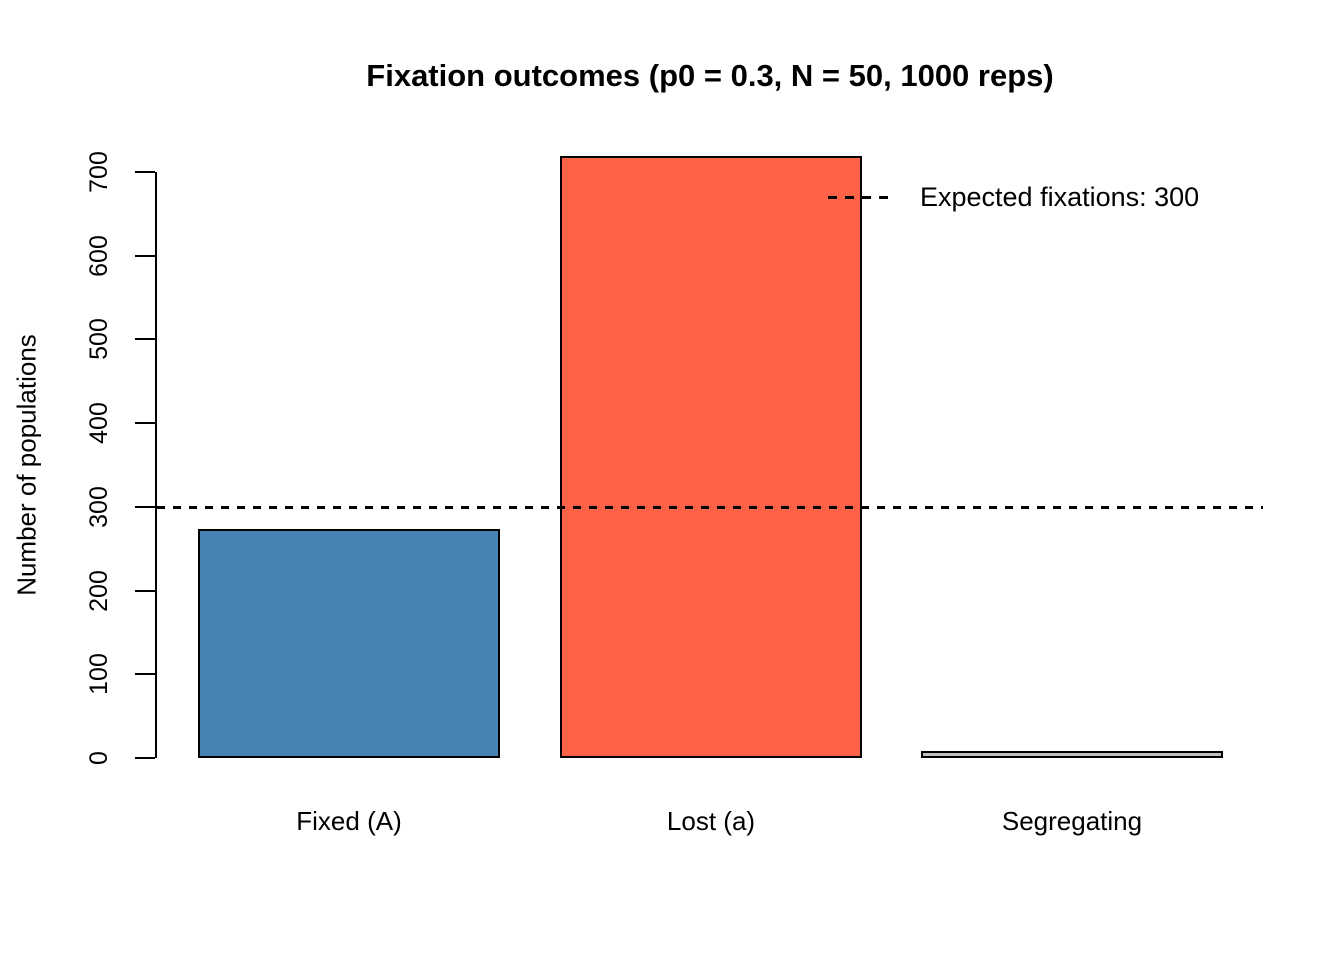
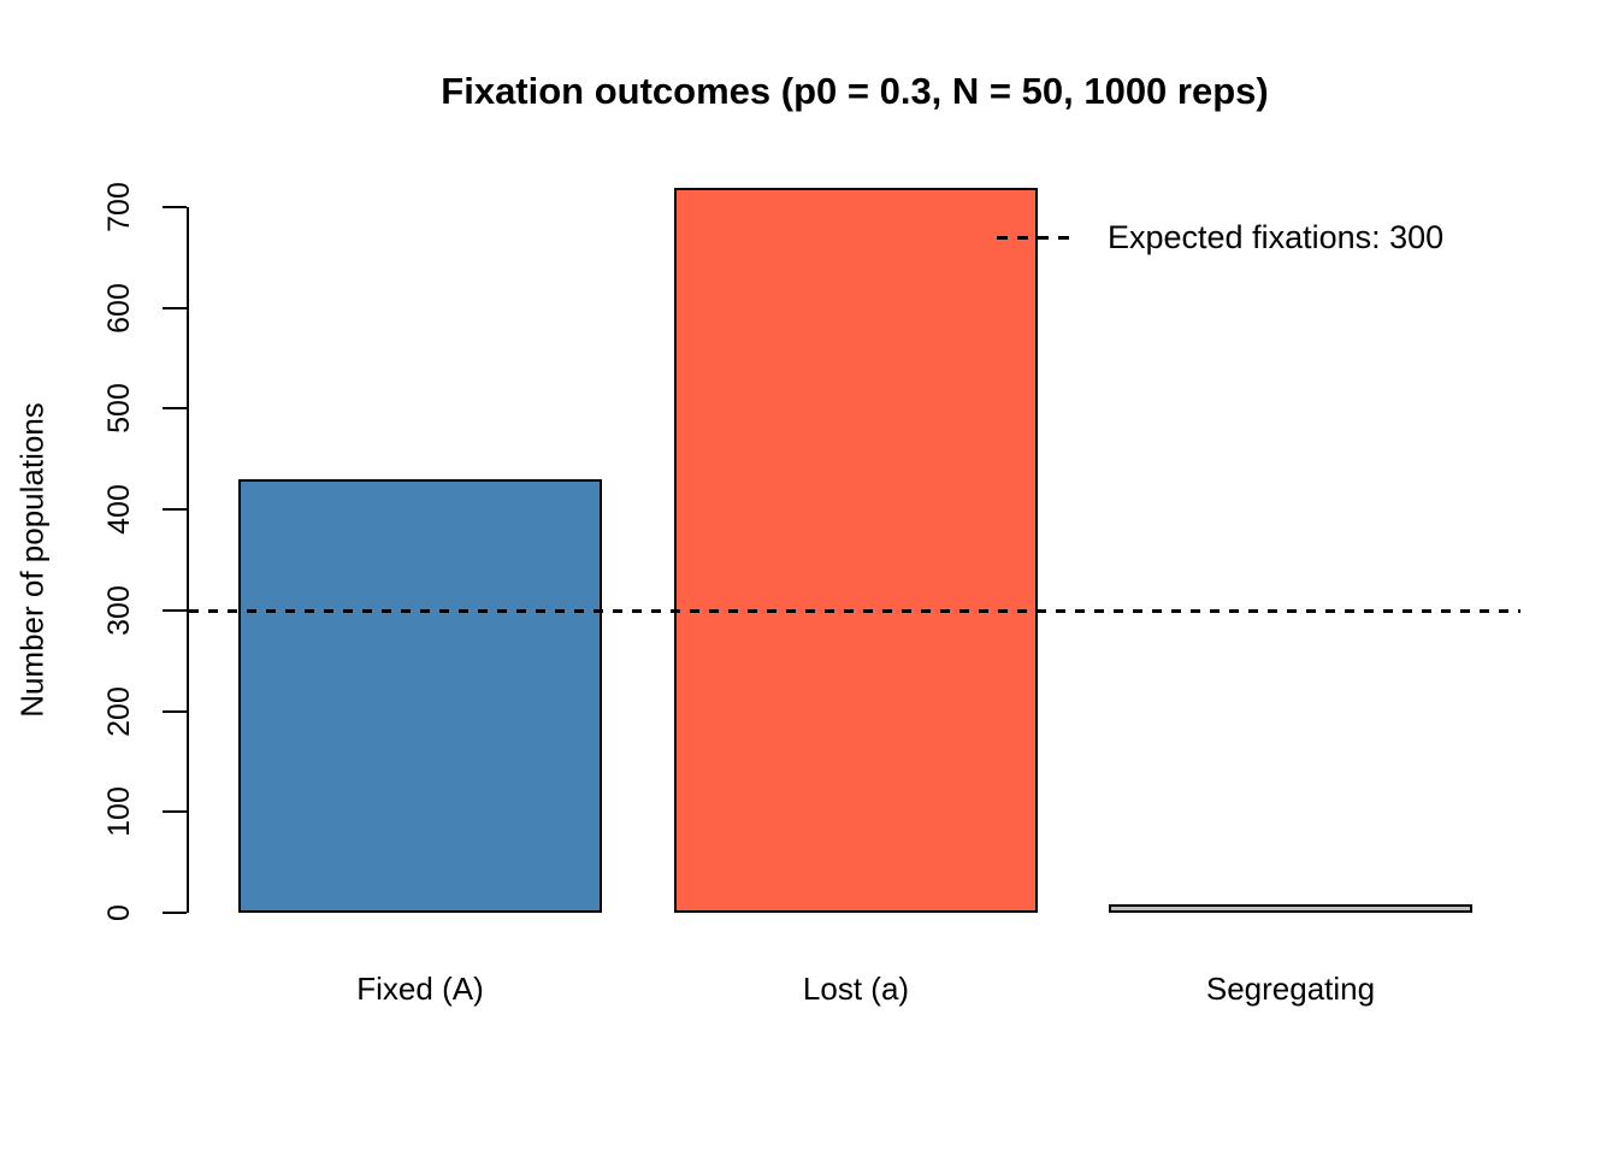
Fixed (A): 270 -> 430
